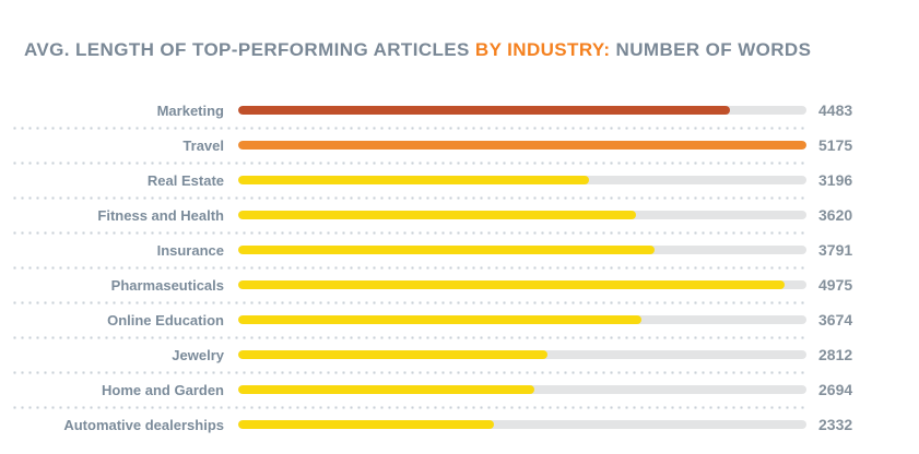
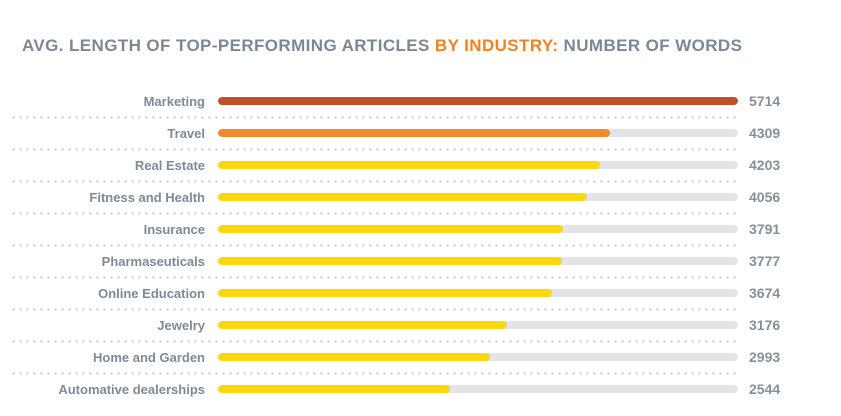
Marketing: 4483 -> 5714
Travel: 5175 -> 4309
Real Estate: 3196 -> 4203
Fitness and Health: 3620 -> 4056
Pharmaseuticals: 4975 -> 3777
Jewelry: 2812 -> 3176
Home and Garden: 2694 -> 2993
Automative dealerships: 2332 -> 2544
